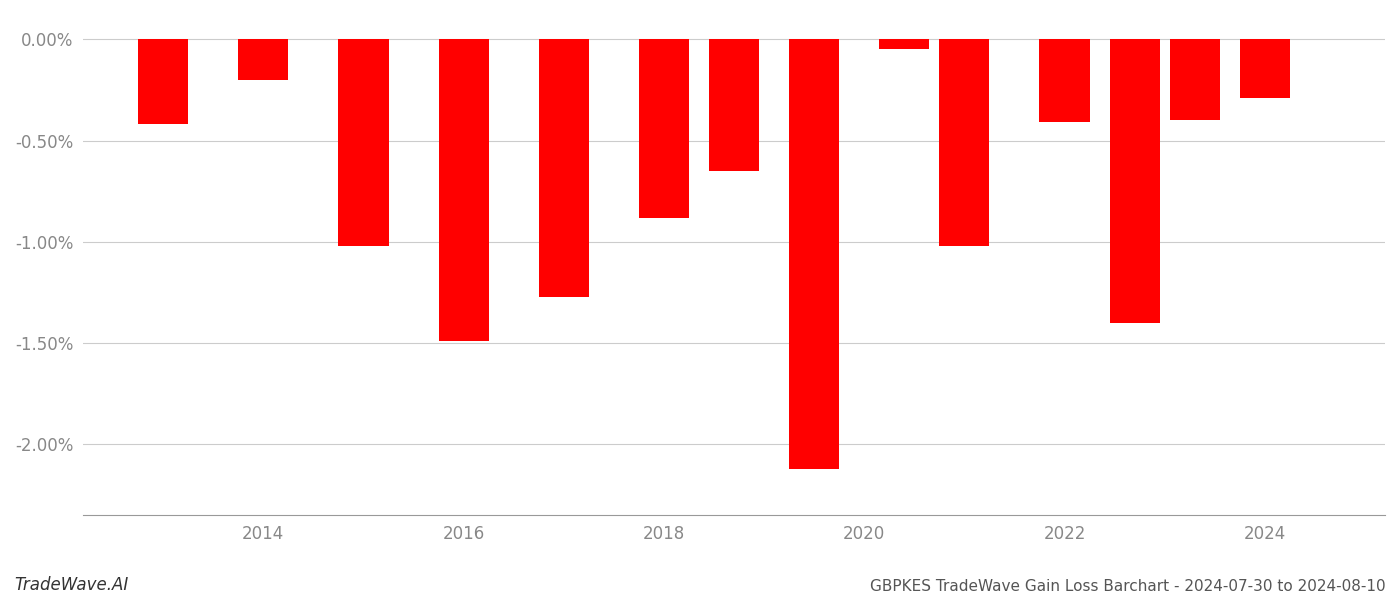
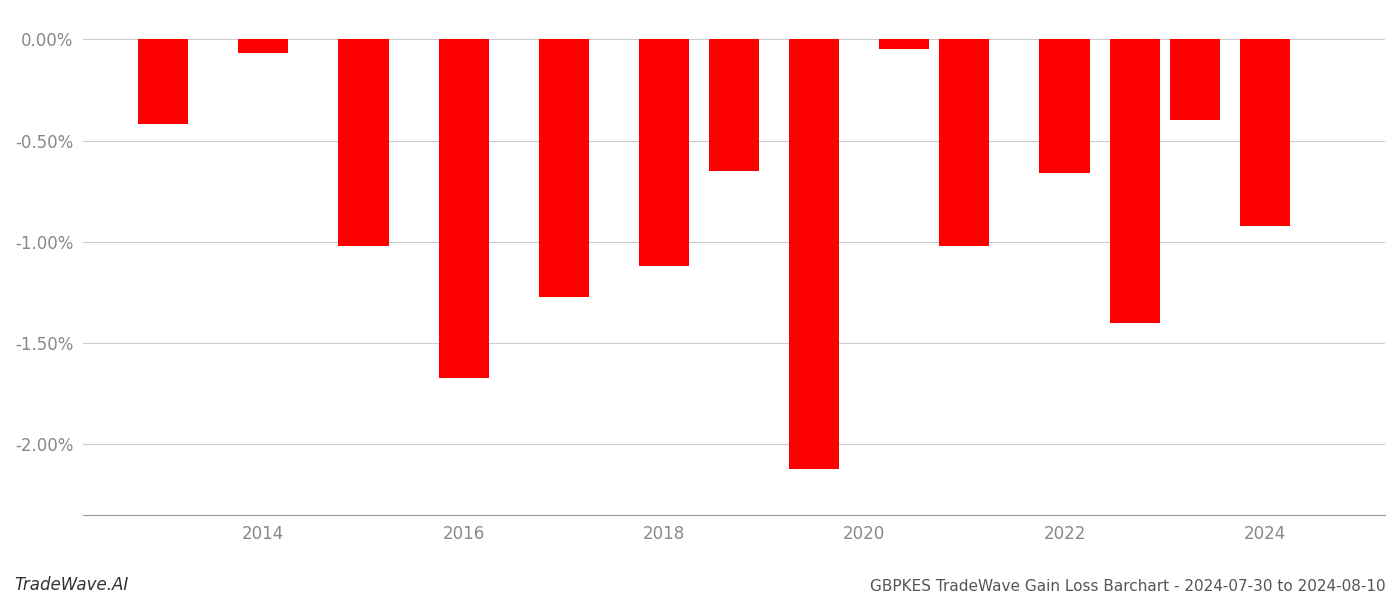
2014: -0.20% -> -0.07%
2016: -1.49% -> -1.67%
2018: -0.88% -> -1.12%
2022: -0.41% -> -0.66%
2024: -0.29% -> -0.92%
